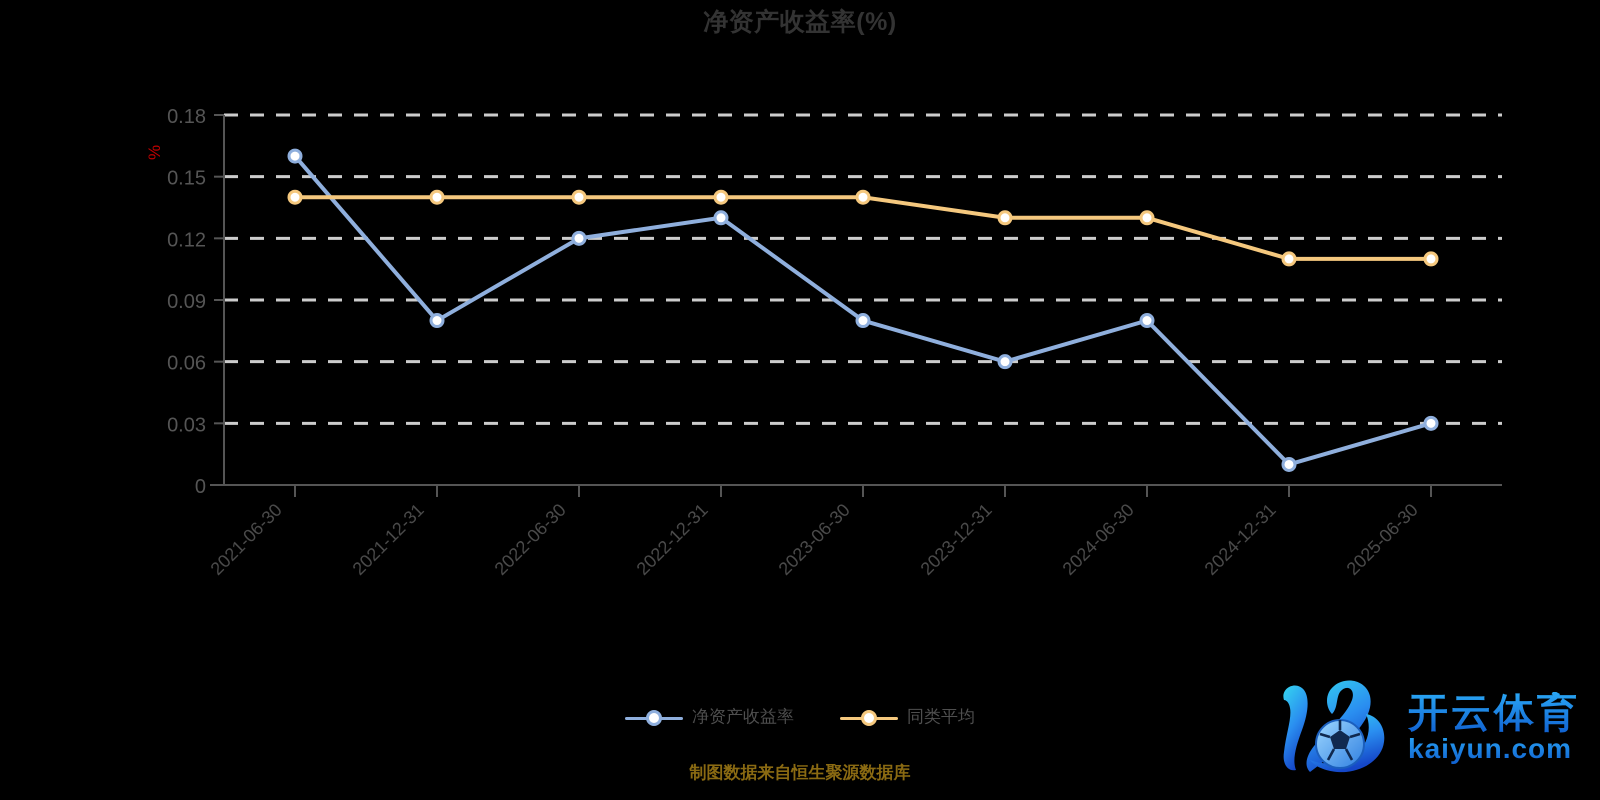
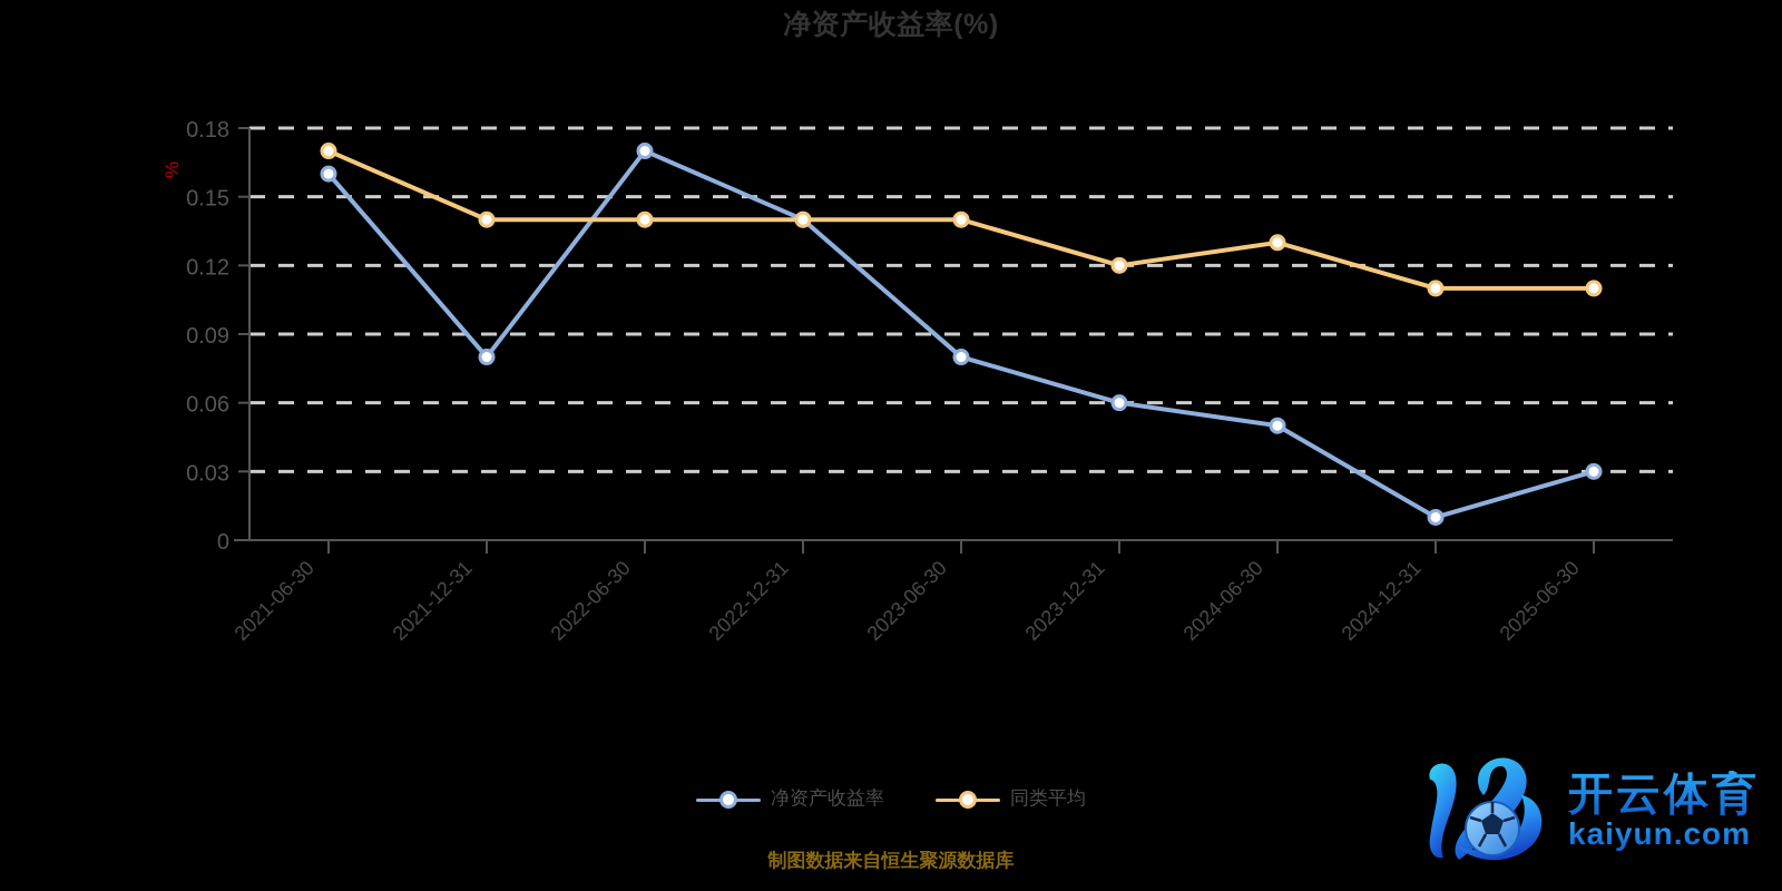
同类平均/2021-06-30: 0.14 -> 0.17
净资产收益率/2022-06-30: 0.12 -> 0.17
净资产收益率/2022-12-31: 0.13 -> 0.14
同类平均/2023-12-31: 0.13 -> 0.12
净资产收益率/2024-06-30: 0.08 -> 0.05
